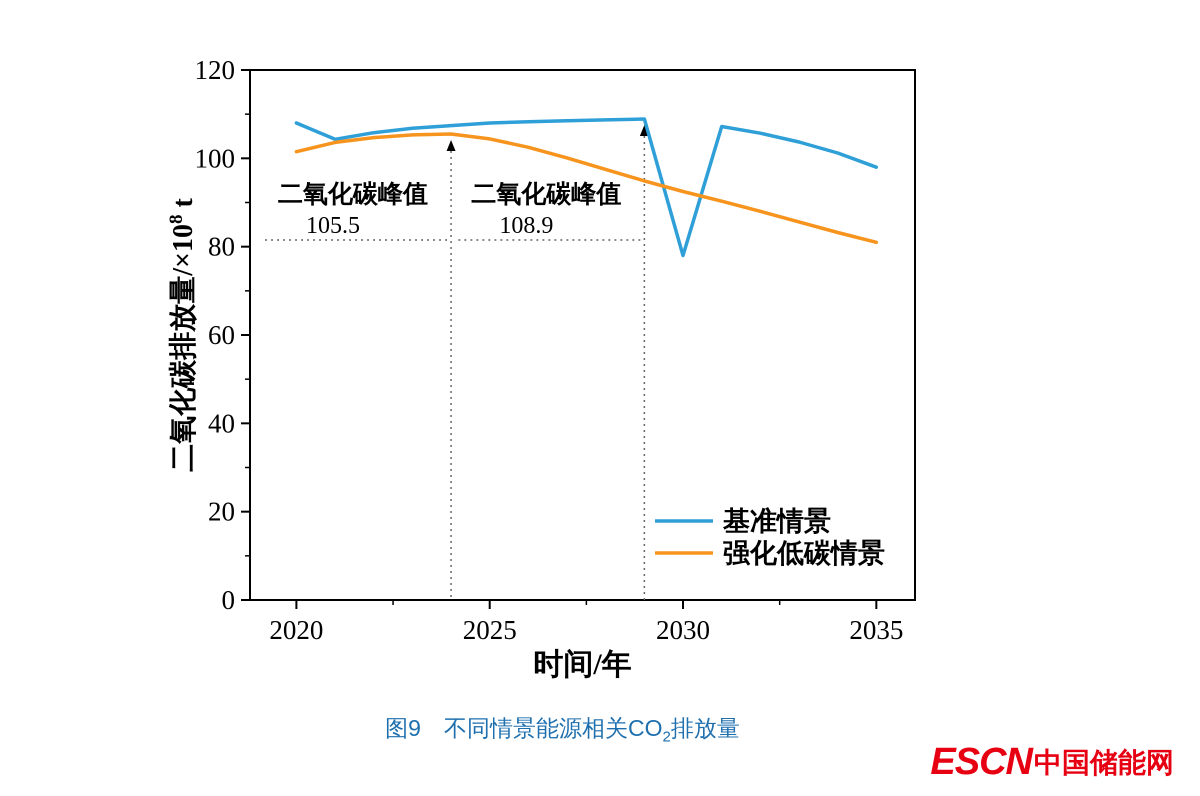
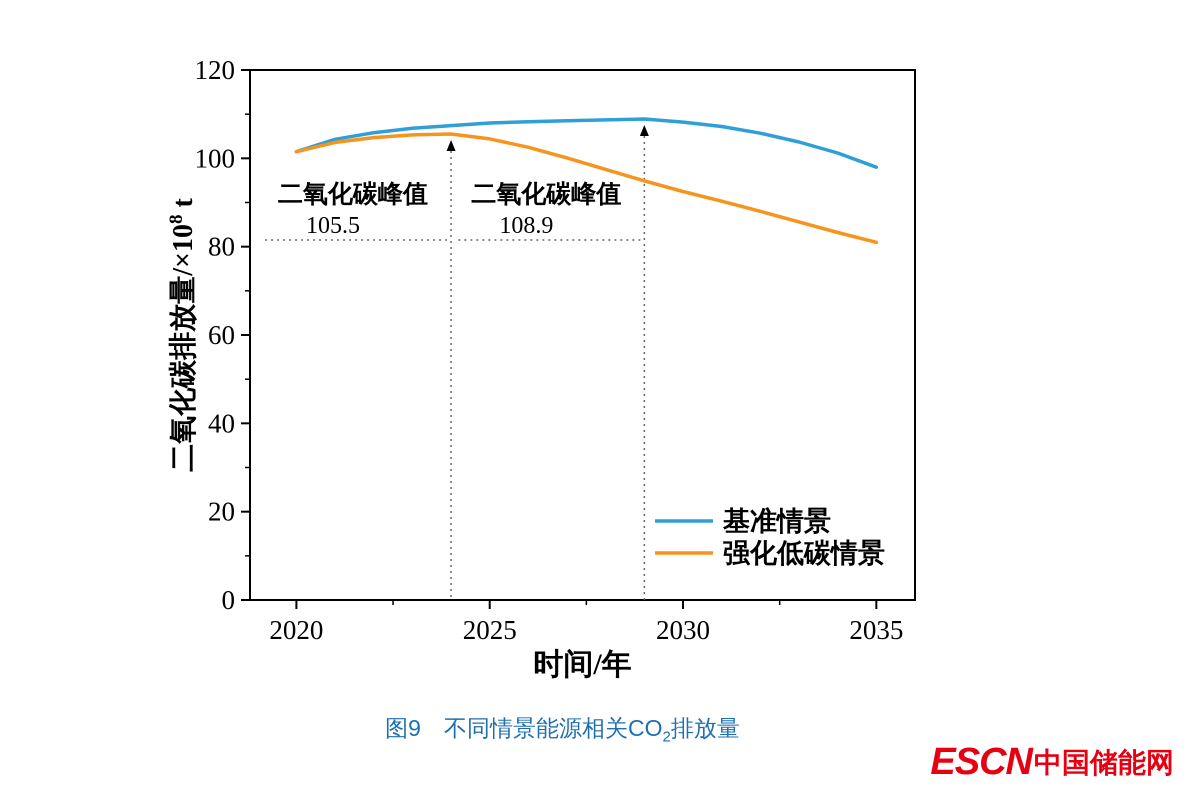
基准情景/2020: 108 -> 102
基准情景/2030: 78 -> 108
